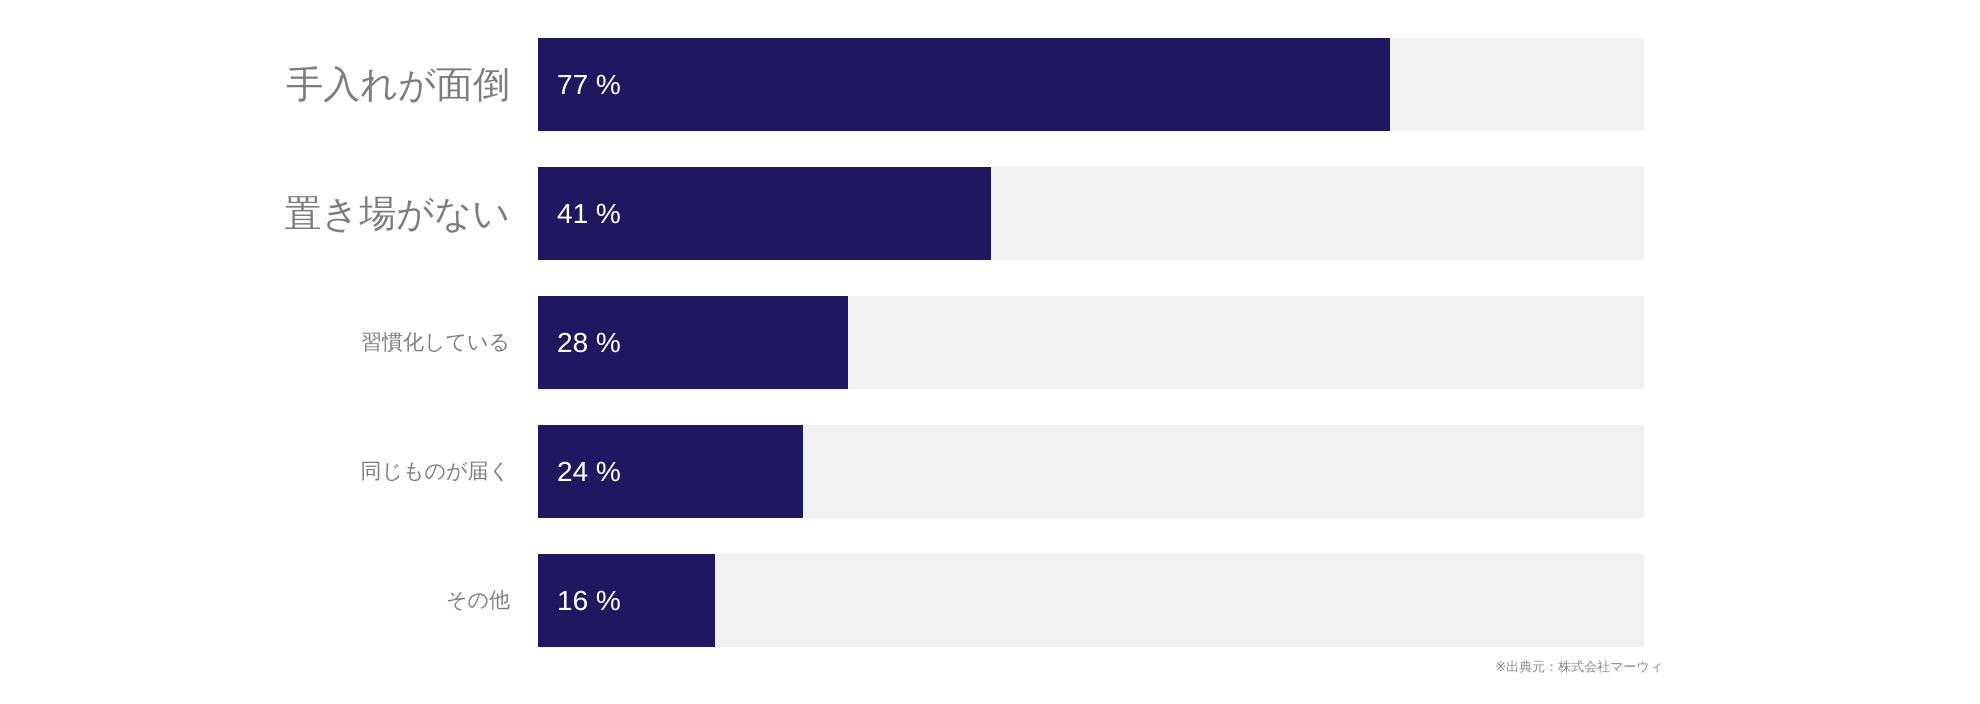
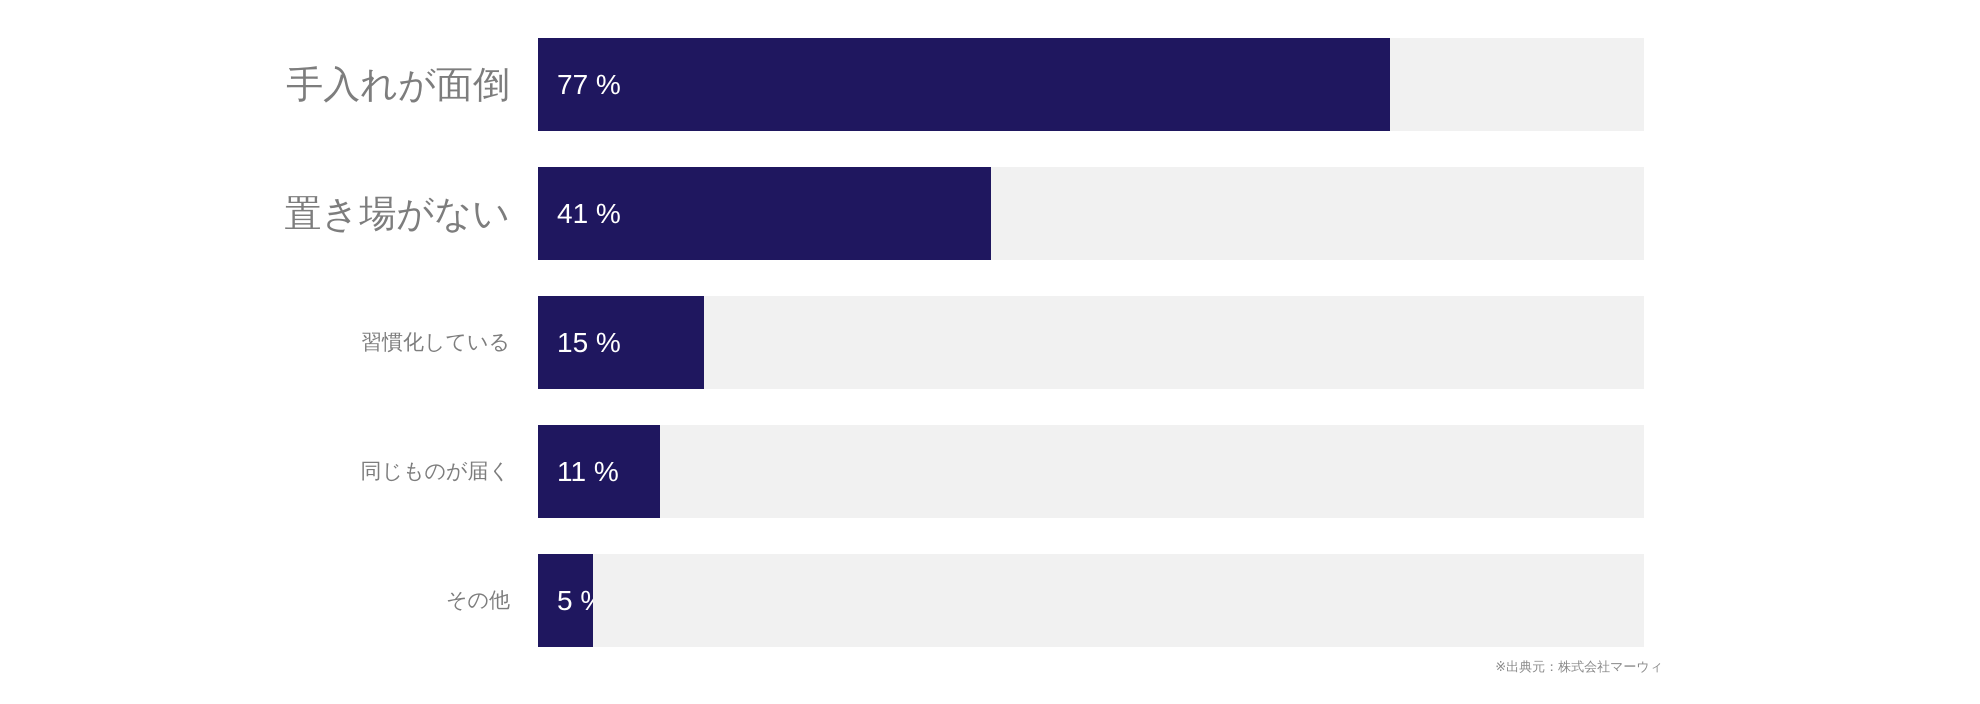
習慣化している: 28 -> 15
同じものが届く: 24 -> 11
その他: 16 -> 5
